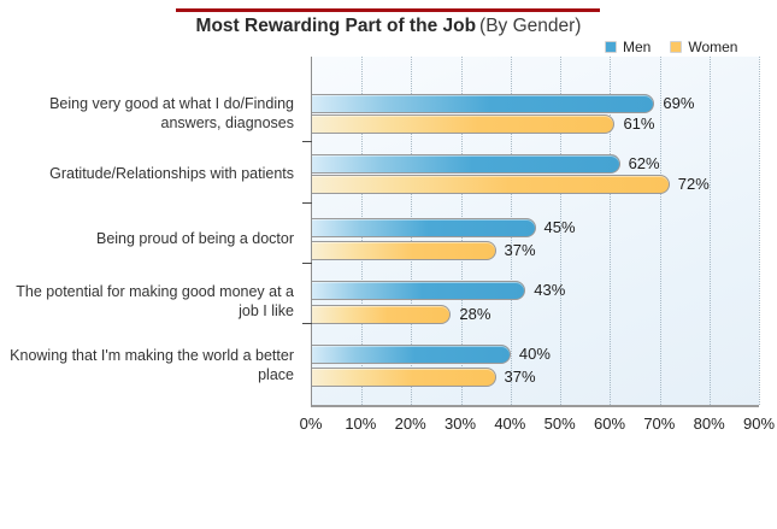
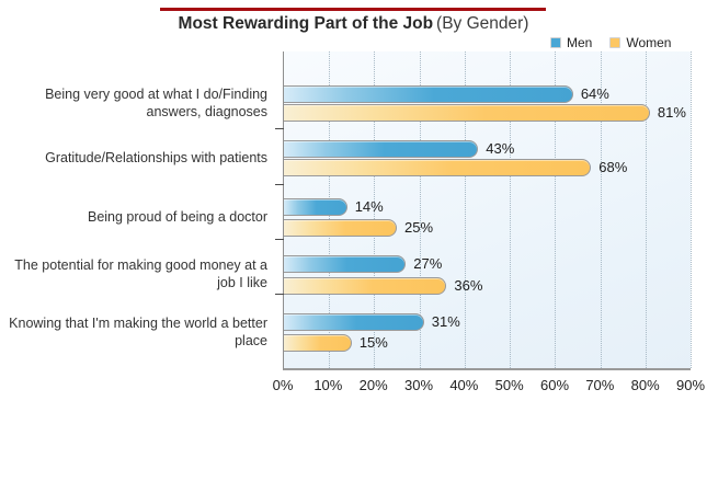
Men/Being very good at what I do/Finding answers, diagnoses: 69% -> 64%
Women/Being very good at what I do/Finding answers, diagnoses: 61% -> 81%
Men/Gratitude/Relationships with patients: 62% -> 43%
Women/Gratitude/Relationships with patients: 72% -> 68%
Men/Being proud of being a doctor: 45% -> 14%
Women/Being proud of being a doctor: 37% -> 25%
Men/The potential for making good money at a job I like: 43% -> 27%
Women/The potential for making good money at a job I like: 28% -> 36%
Men/Knowing that I'm making the world a better place: 40% -> 31%
Women/Knowing that I'm making the world a better place: 37% -> 15%
